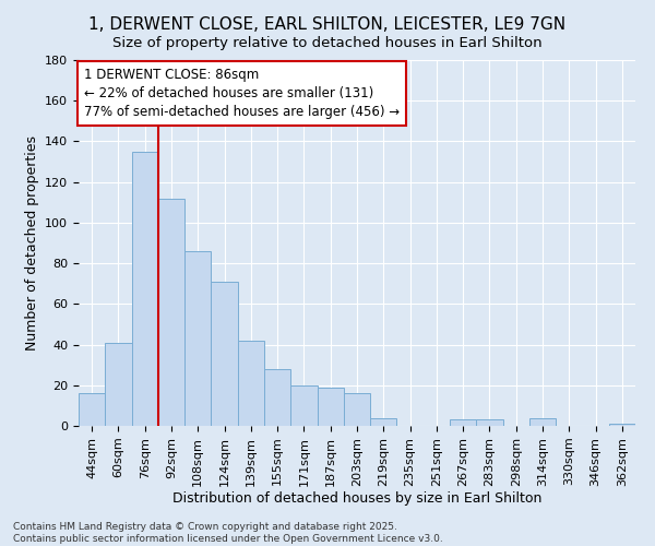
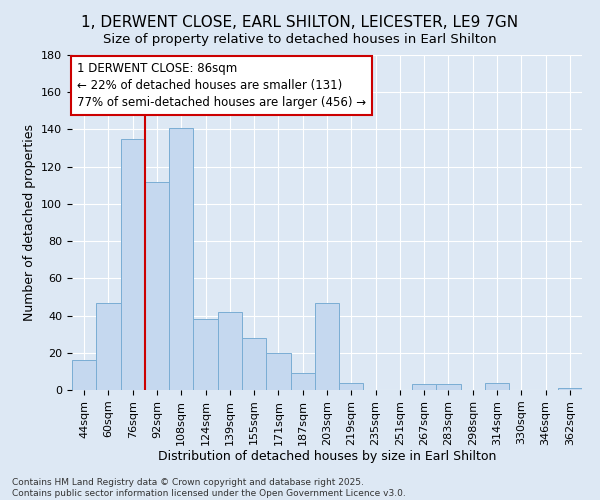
60sqm: 41 -> 47
108sqm: 86 -> 141
124sqm: 71 -> 38
187sqm: 19 -> 9
203sqm: 16 -> 47
